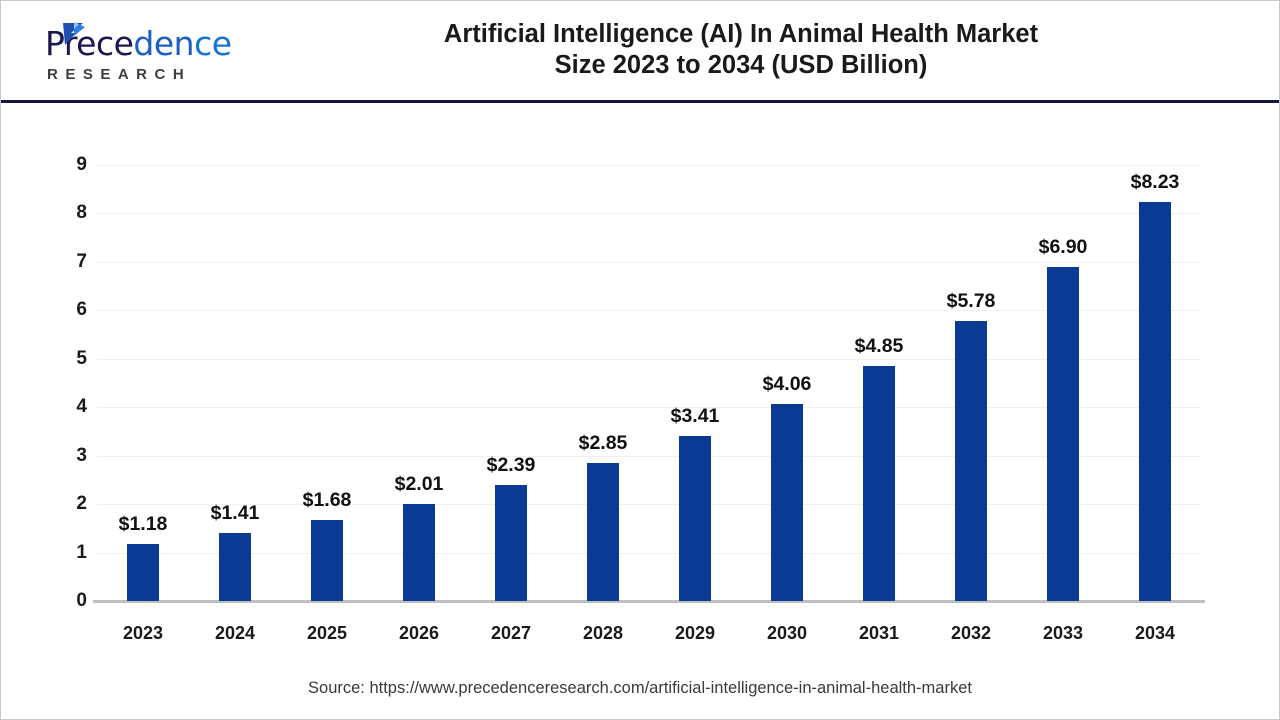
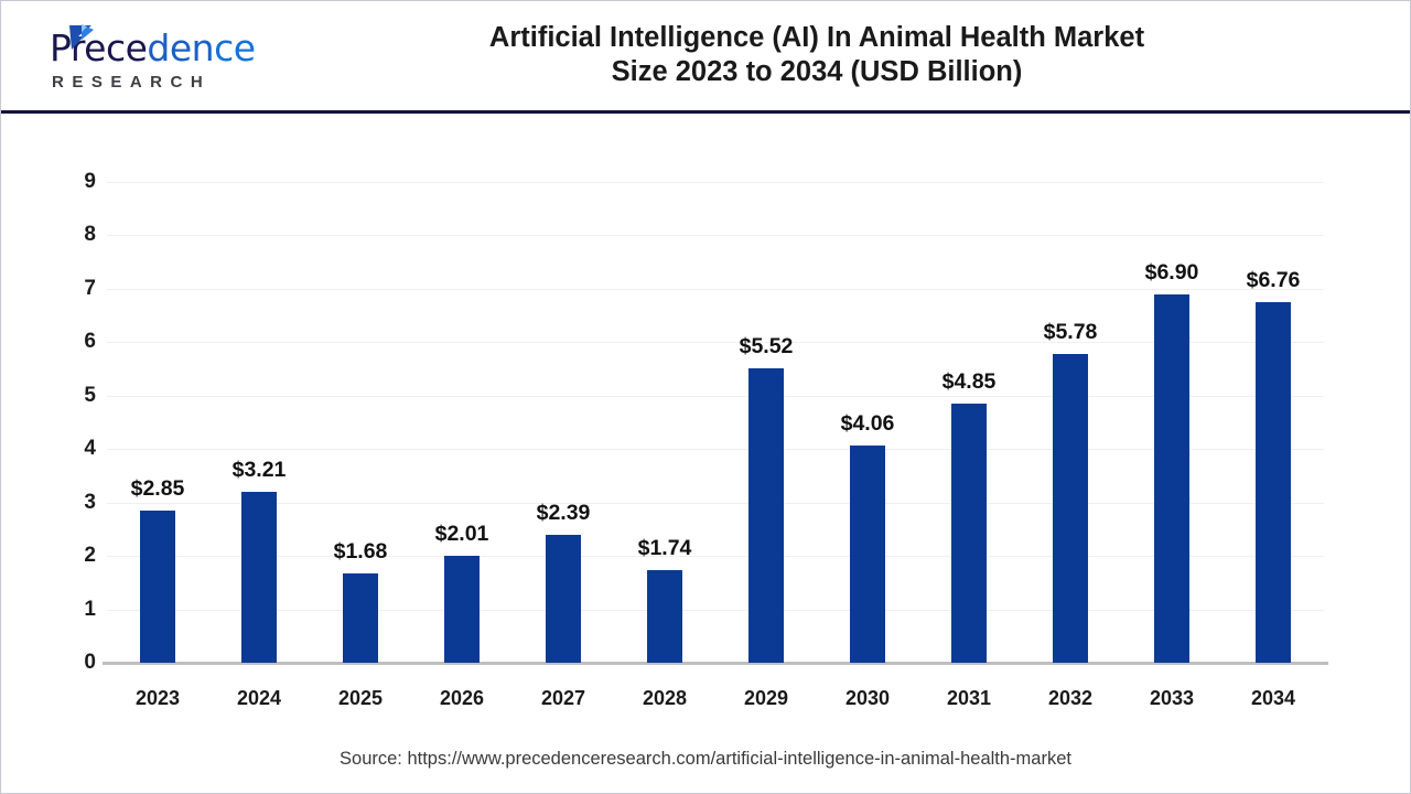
2023: $1.18 -> $2.85
2024: $1.41 -> $3.21
2028: $2.85 -> $1.74
2029: $3.41 -> $5.52
2034: $8.23 -> $6.76
